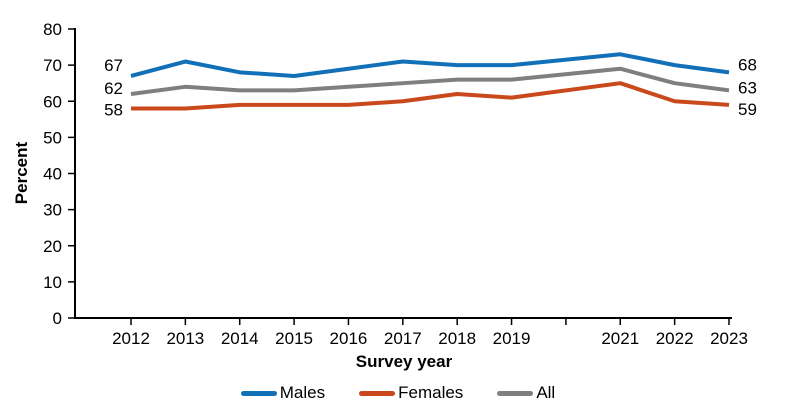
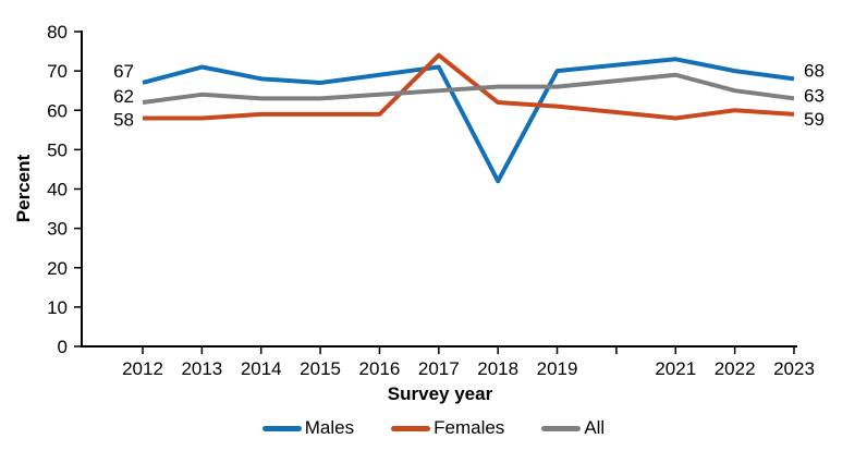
Females/2017: 60 -> 74
Males/2018: 70 -> 42
Females/2021: 65 -> 58
